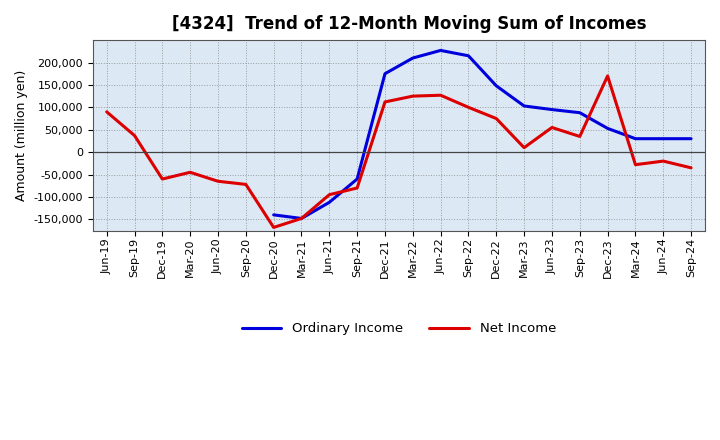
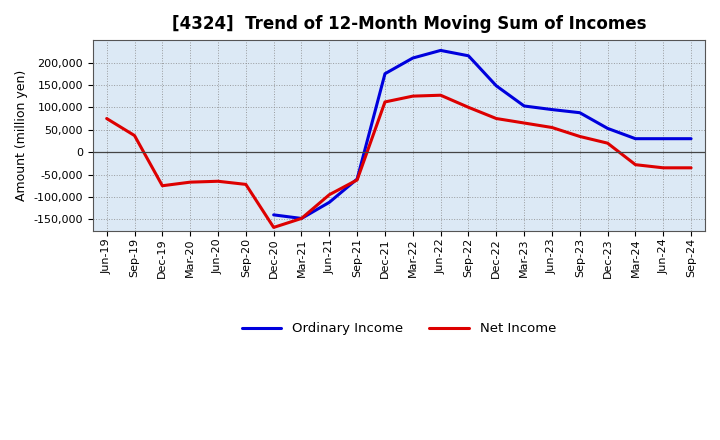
Net Income/Jun-19: 90,000 -> 75,000
Net Income/Dec-19: -60,000 -> -75,000
Net Income/Mar-20: -45,000 -> -67,000
Net Income/Sep-21: -80,000 -> -62,000
Net Income/Mar-23: 10,000 -> 65,000
Net Income/Dec-23: 170,000 -> 20,000
Net Income/Jun-24: -20,000 -> -35,000
